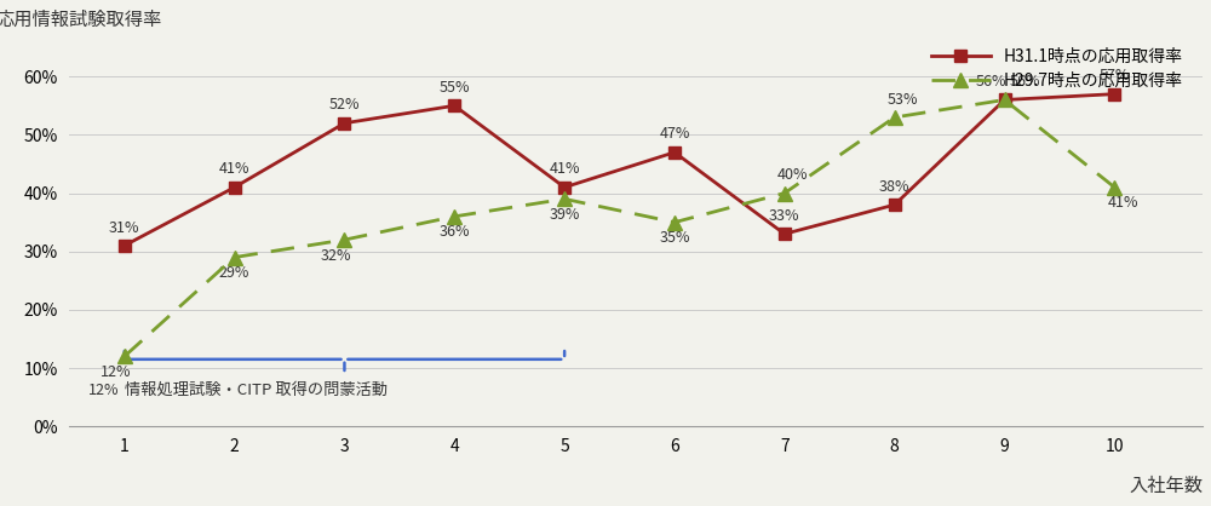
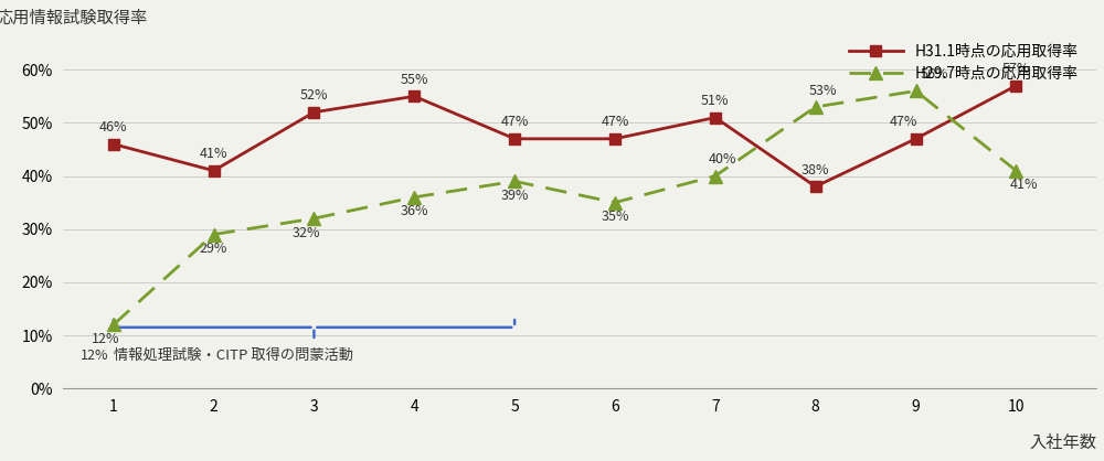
H31.1時点の応用取得率/1: 31% -> 46%
H31.1時点の応用取得率/5: 41% -> 47%
H31.1時点の応用取得率/7: 33% -> 51%
H31.1時点の応用取得率/9: 56% -> 47%
